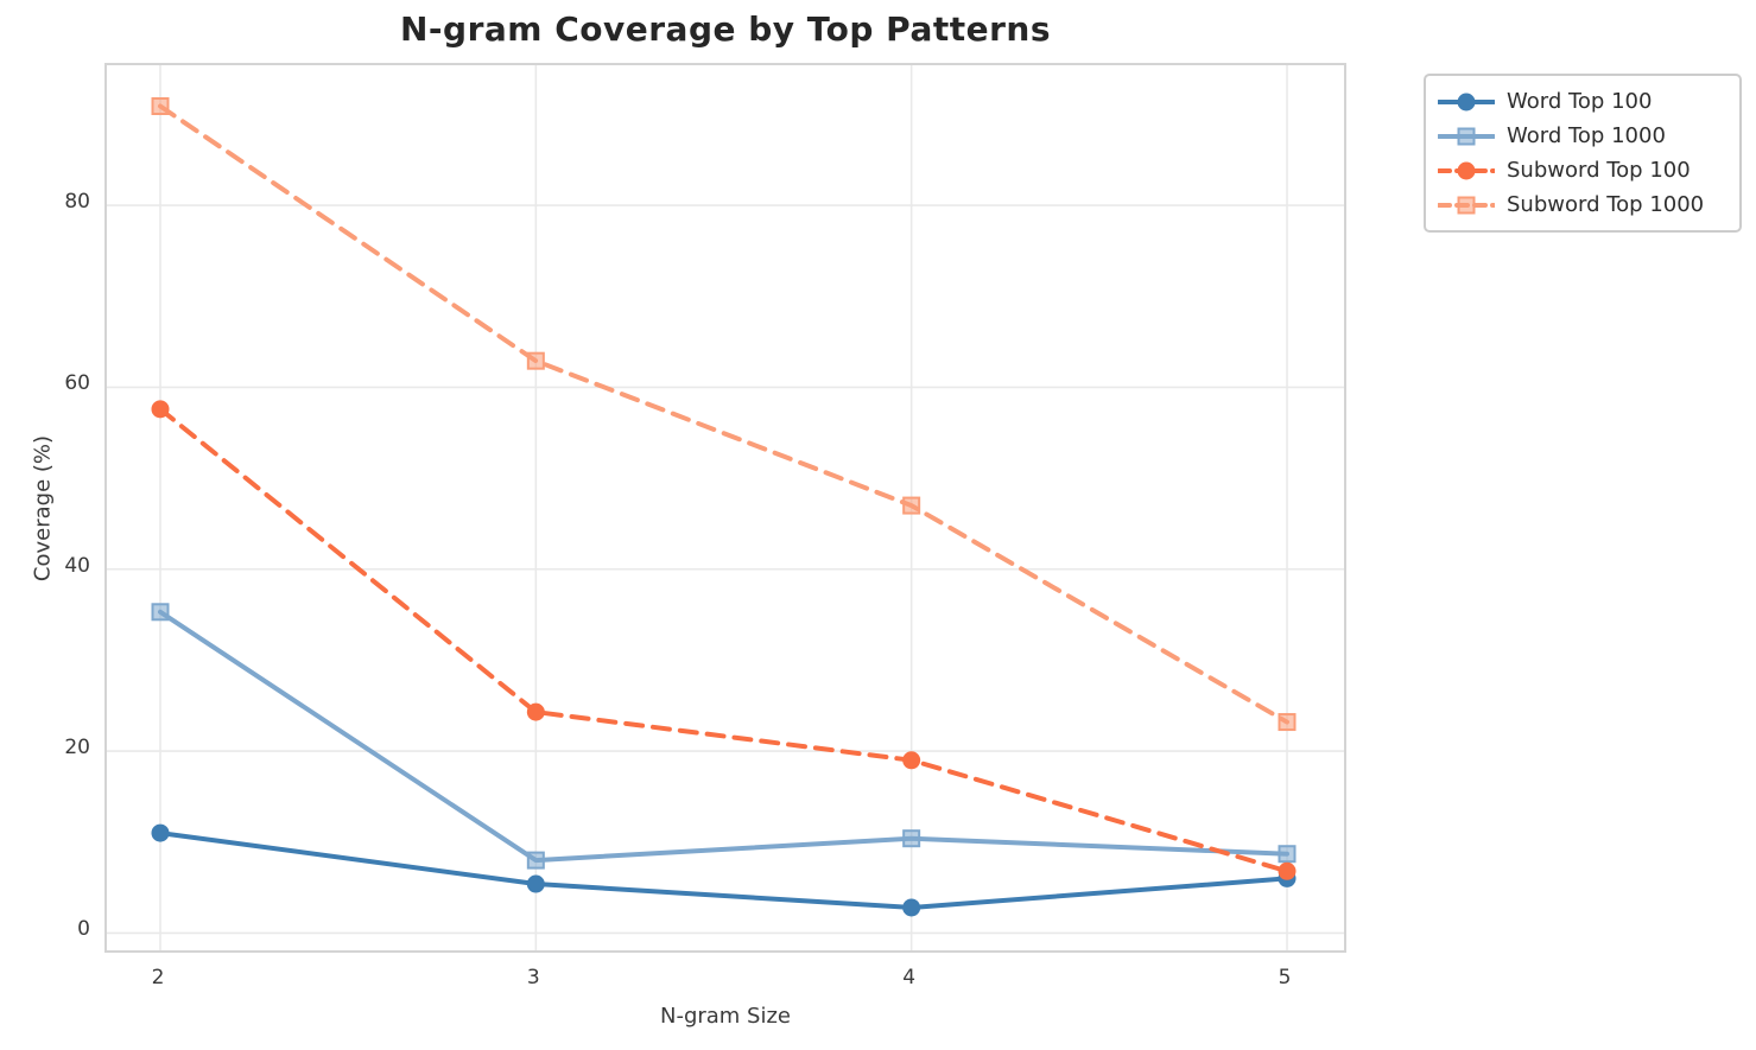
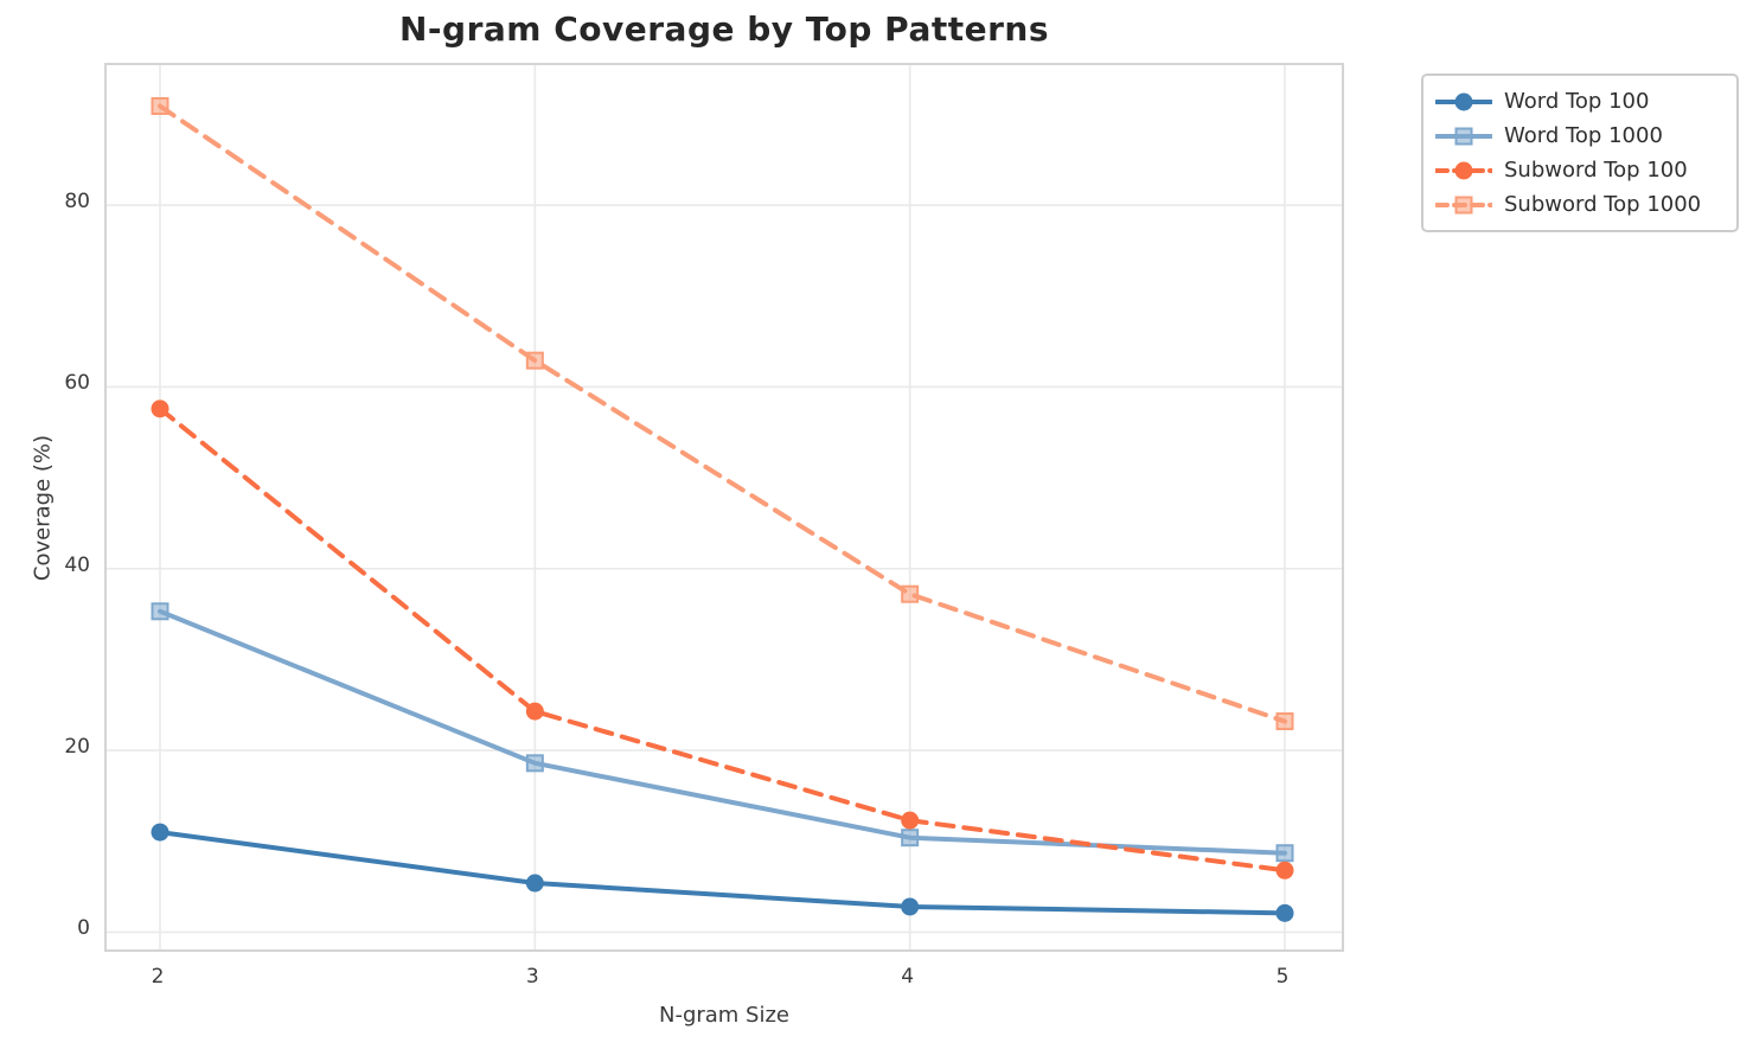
Word Top 1000/3: 8 -> 19
Subword Top 100/4: 19 -> 12
Subword Top 1000/4: 47 -> 37
Word Top 100/5: 6 -> 2
